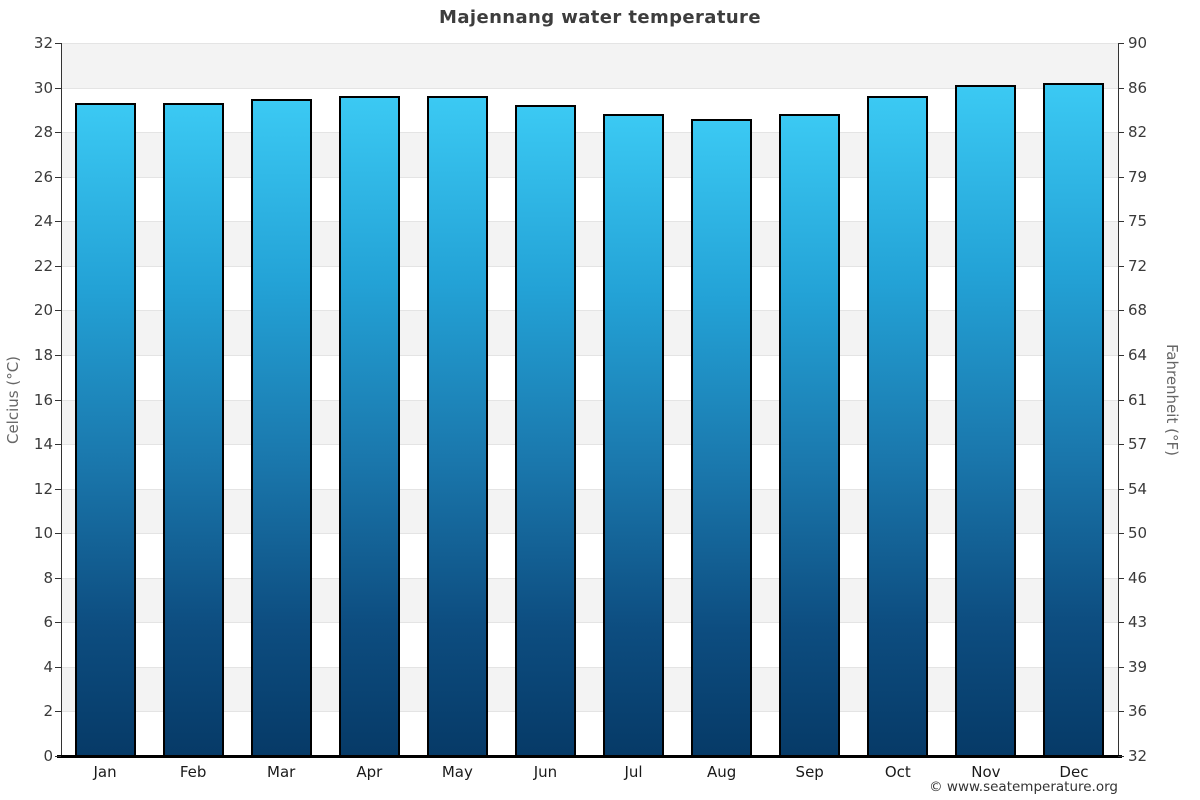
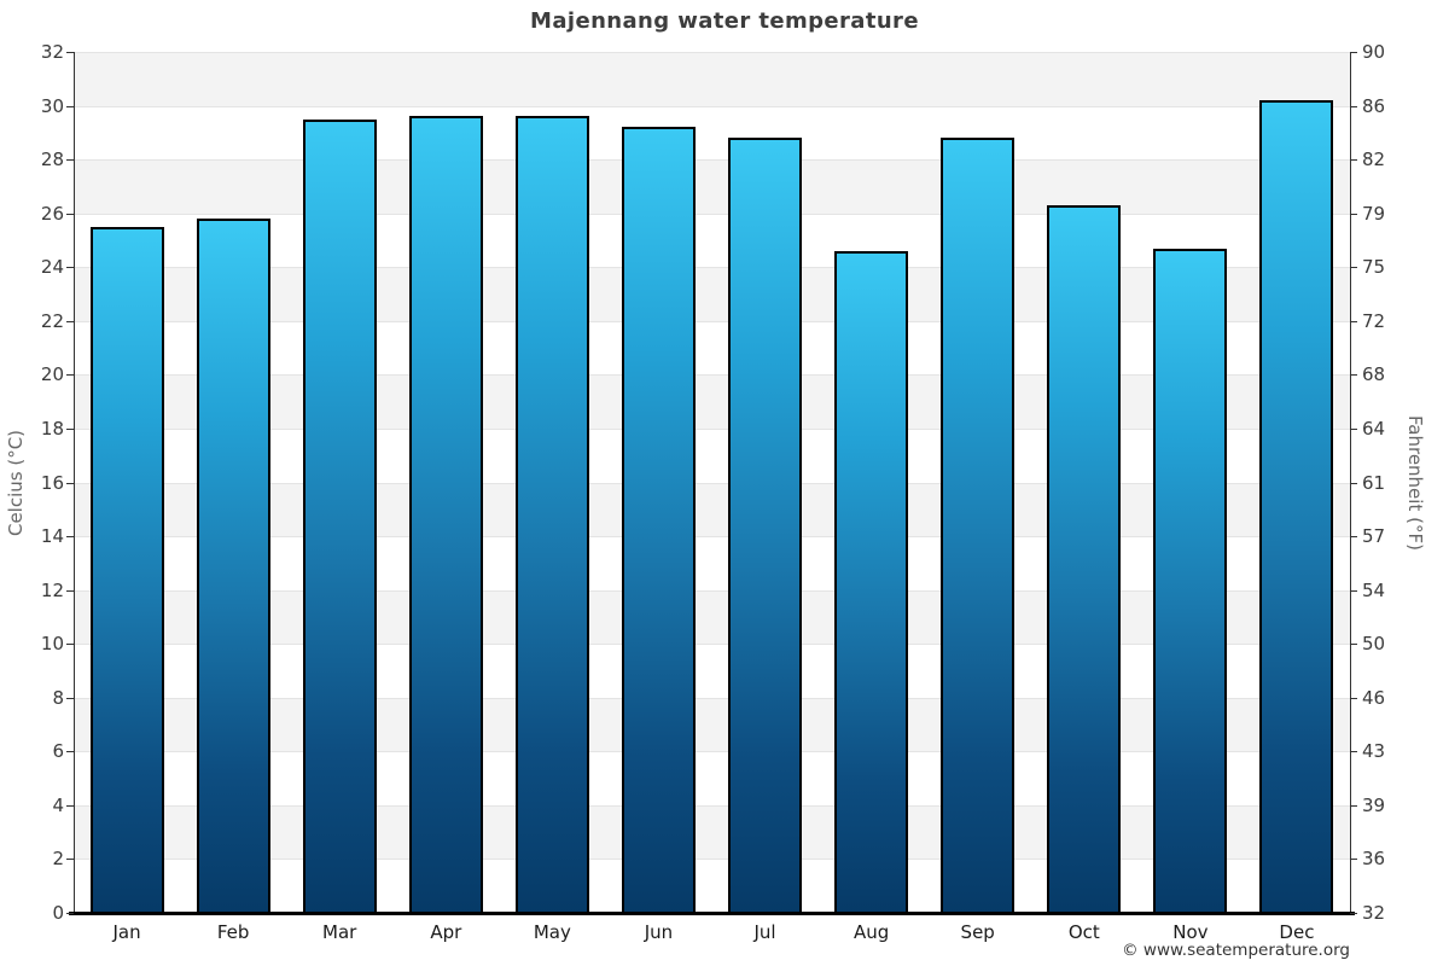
Jan: 29.3 -> 25.5
Feb: 29.3 -> 25.8
Aug: 28.6 -> 24.6
Oct: 29.6 -> 26.3
Nov: 30.1 -> 24.7
